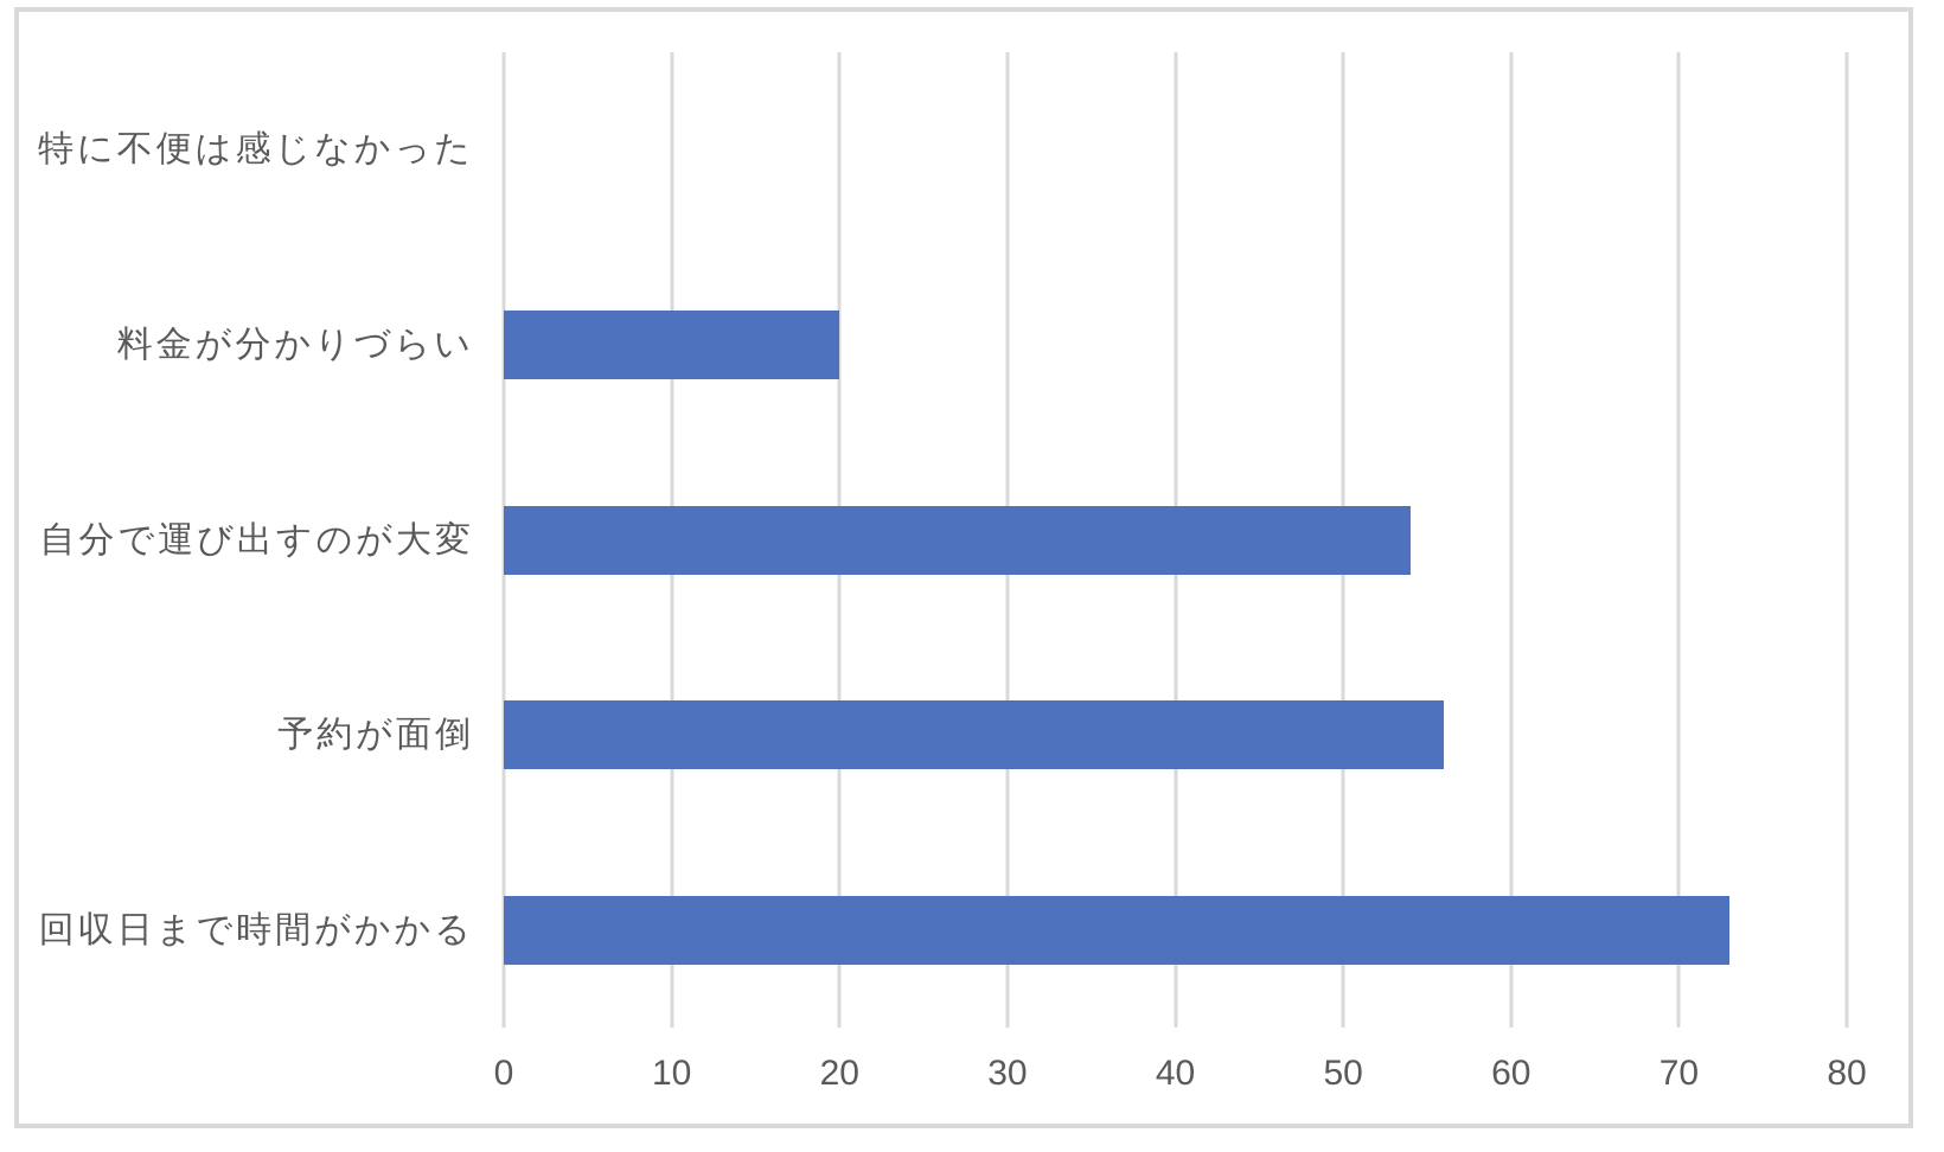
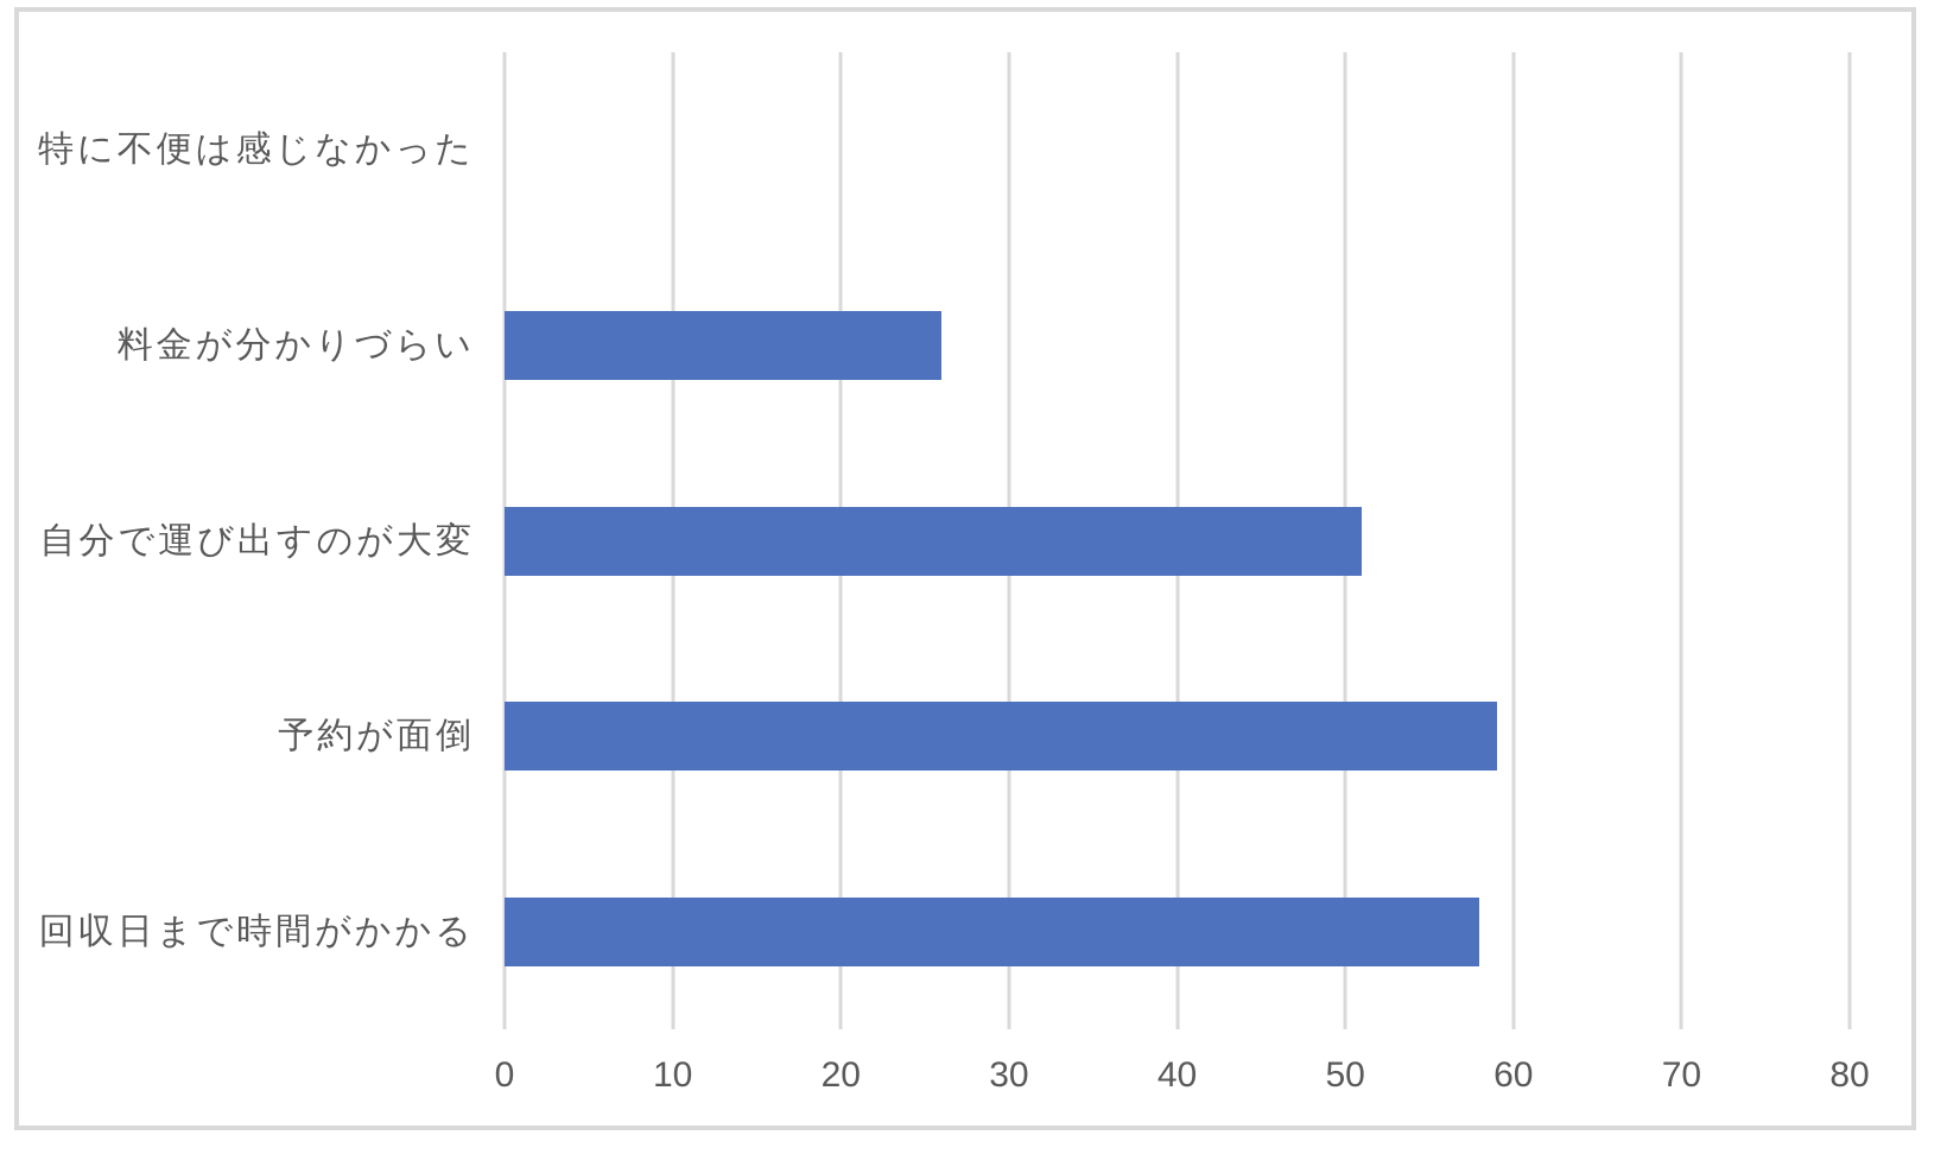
料金が分かりづらい: 20 -> 26
自分で運び出すのが大変: 54 -> 51
予約が面倒: 56 -> 59
回収日まで時間がかかる: 73 -> 58
